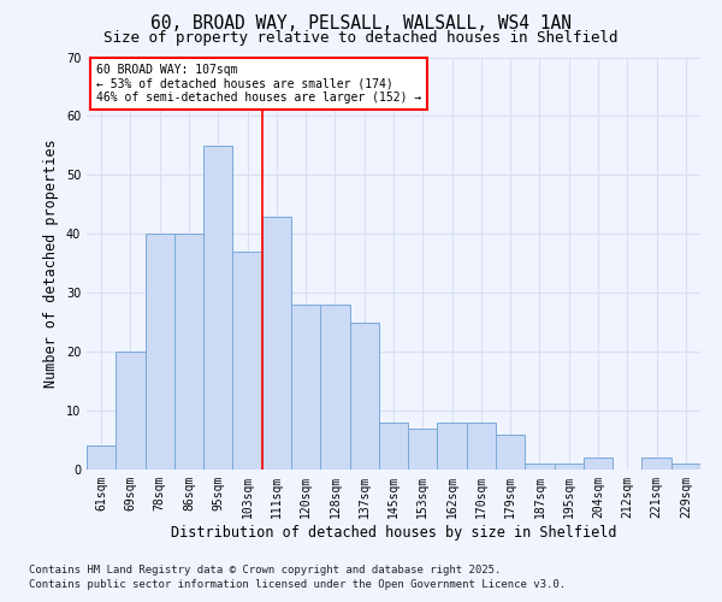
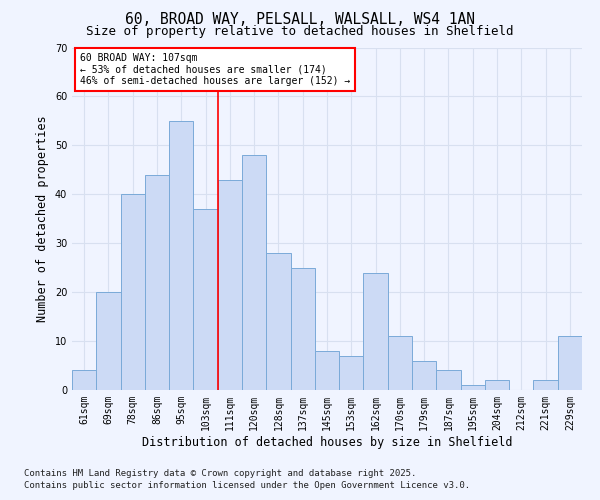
86sqm: 40 -> 44
120sqm: 28 -> 48
162sqm: 8 -> 24
170sqm: 8 -> 11
187sqm: 1 -> 4
229sqm: 1 -> 11
